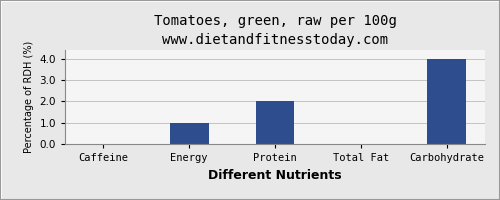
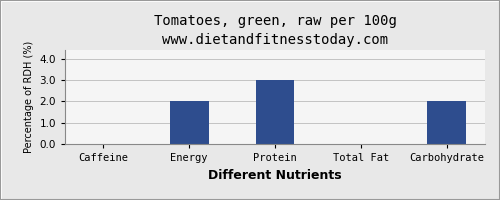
Energy: 1 -> 2
Protein: 2 -> 3
Carbohydrate: 4 -> 2
